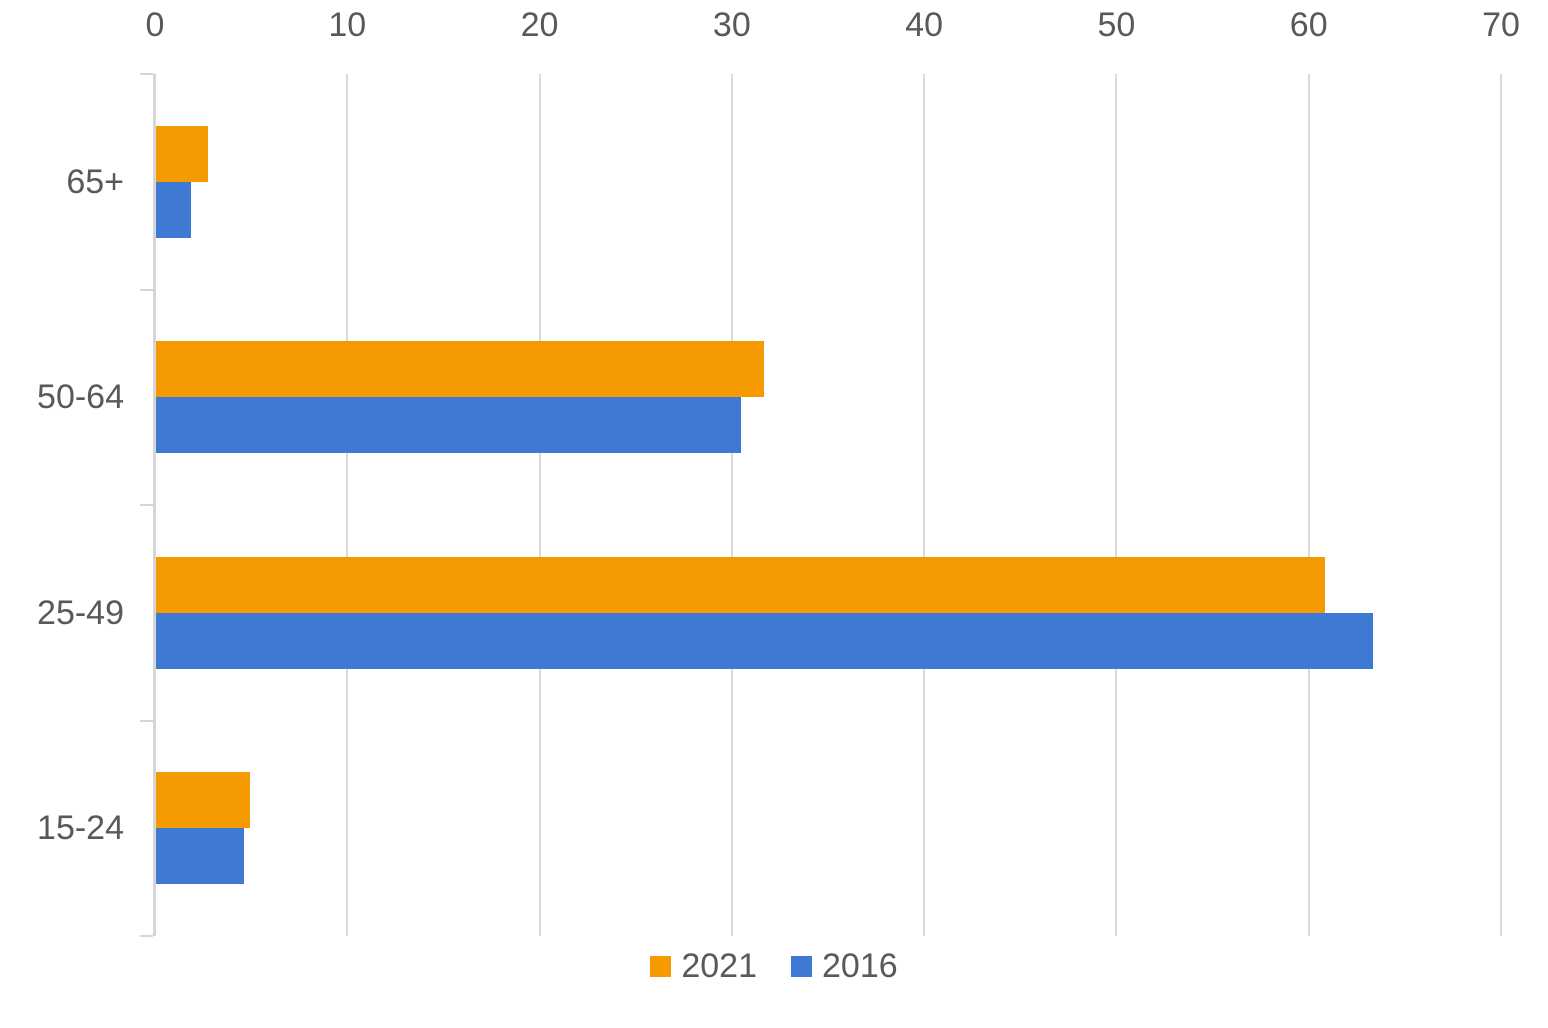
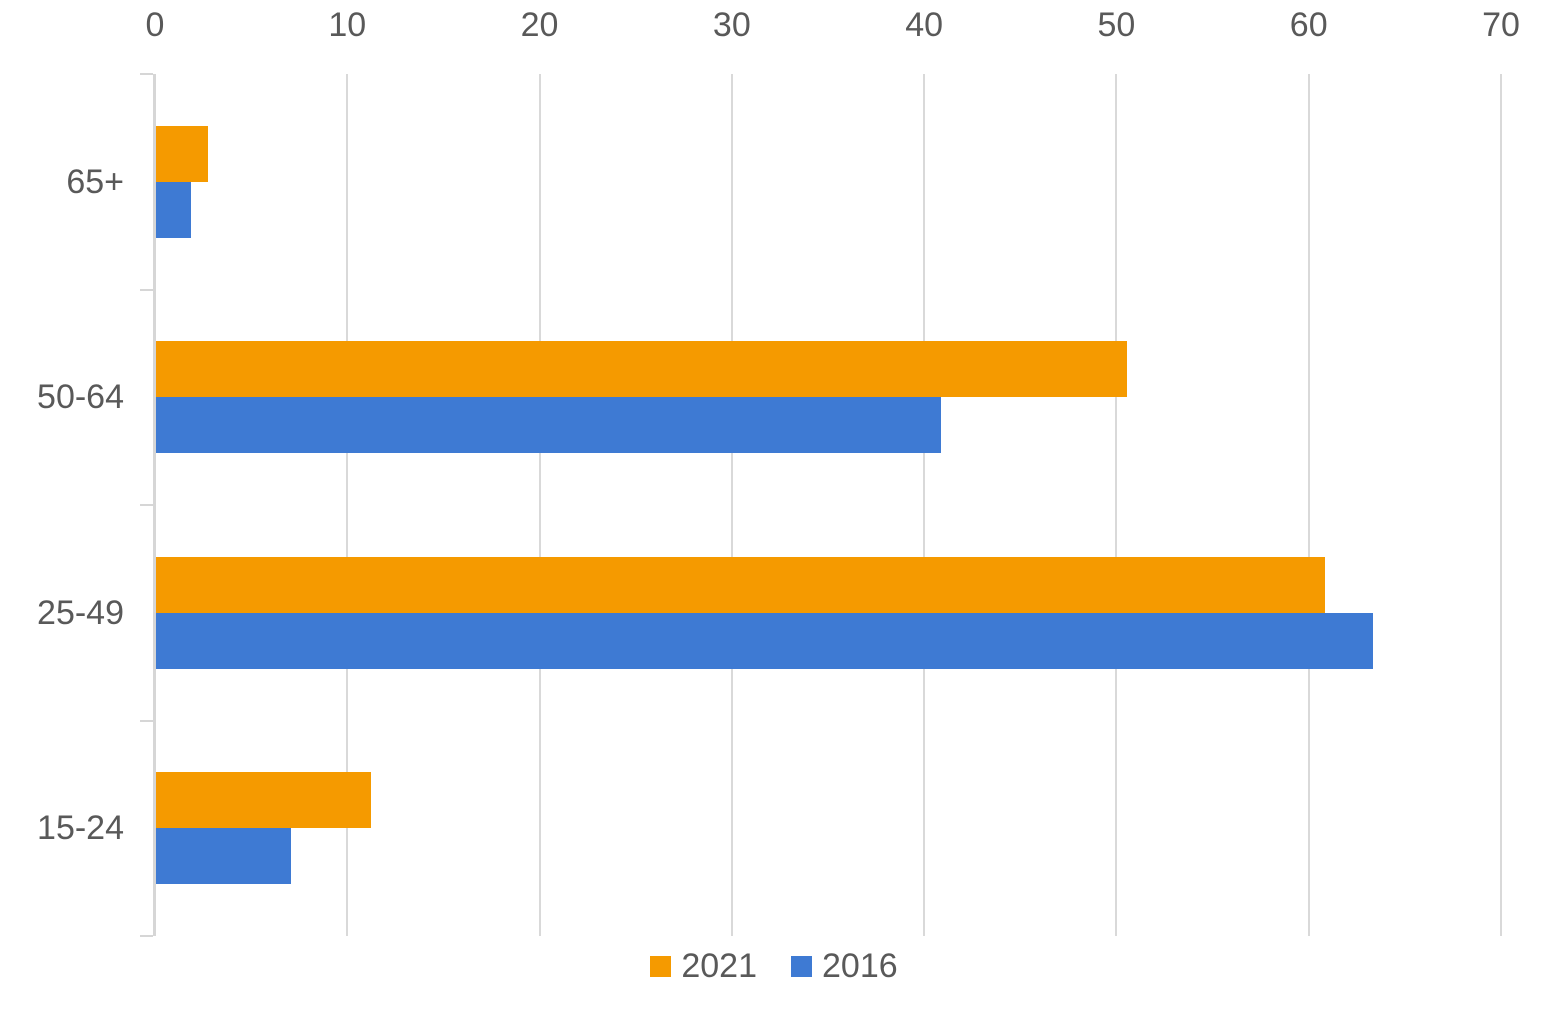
2021/50-64: 31.6 -> 50.5
2016/50-64: 30.4 -> 40.8
2021/15-24: 4.9 -> 11.2
2016/15-24: 4.6 -> 7.0
